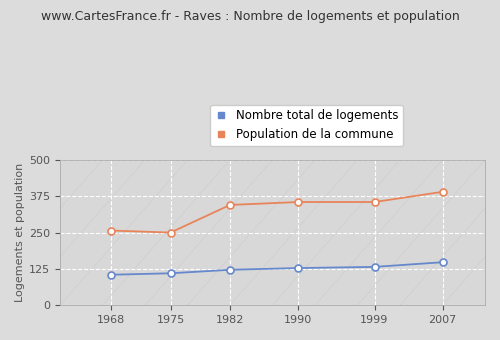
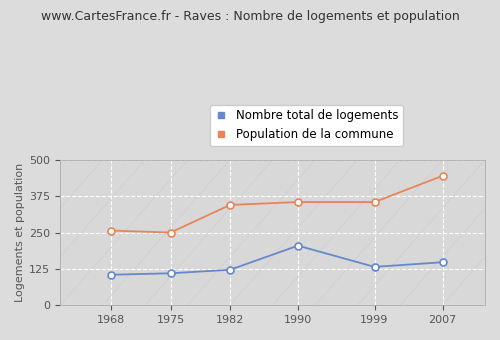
Nombre total de logements/1990: 128 -> 205
Population de la commune/2007: 390 -> 445
